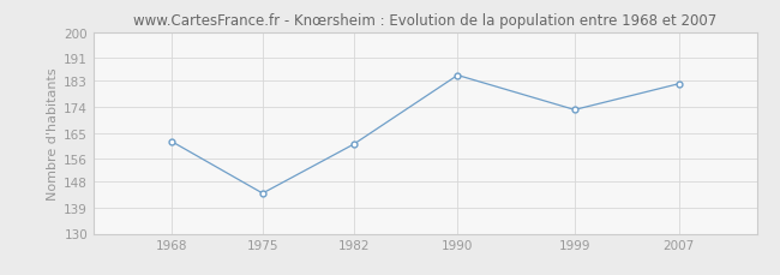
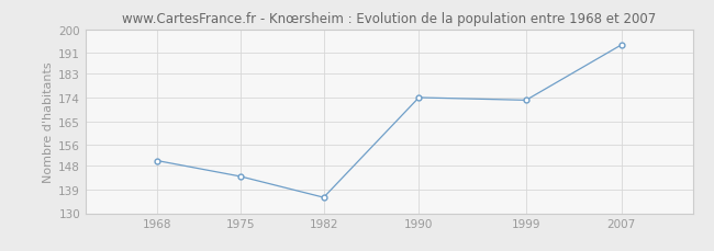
1968: 162 -> 150
1982: 161 -> 136
1990: 185 -> 174
2007: 182 -> 194
